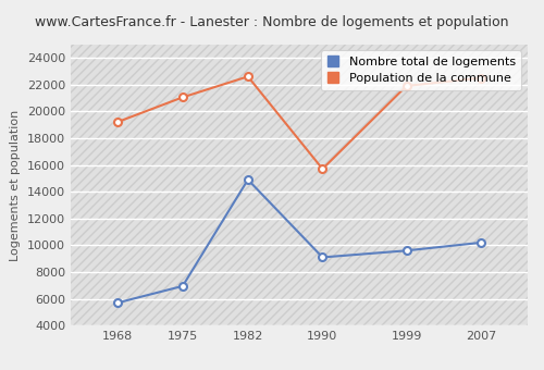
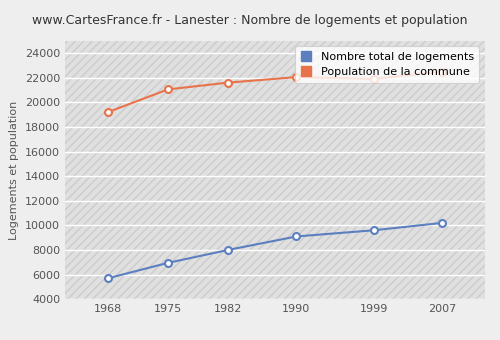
Nombre total de logements/1982: 14900 -> 8000
Population de la commune/1982: 22600 -> 21600
Population de la commune/1990: 15700 -> 22000
